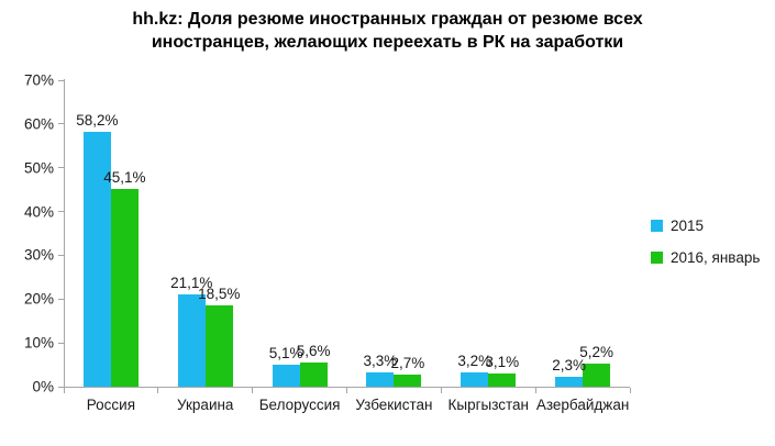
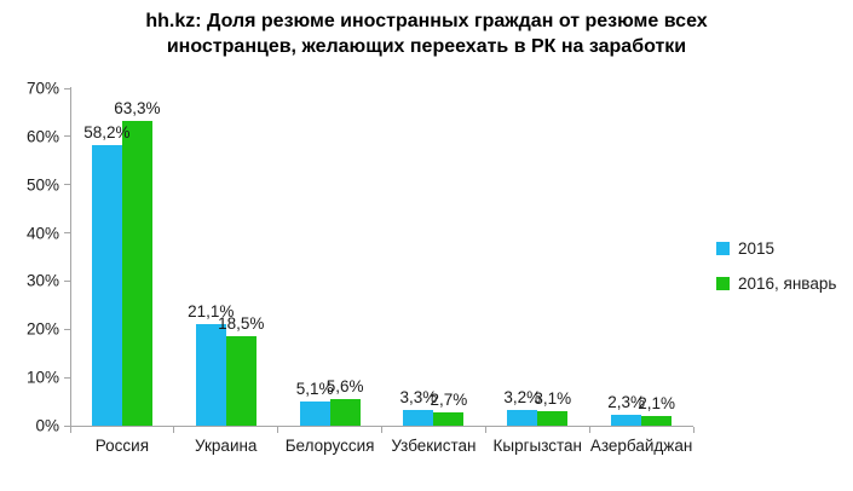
2016, январь/Россия: 45,1% -> 63,3%
2016, январь/Азербайджан: 5,2% -> 2,1%
